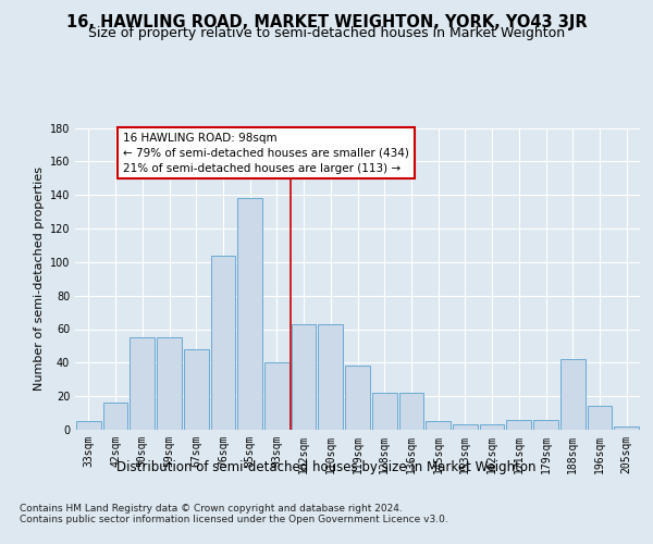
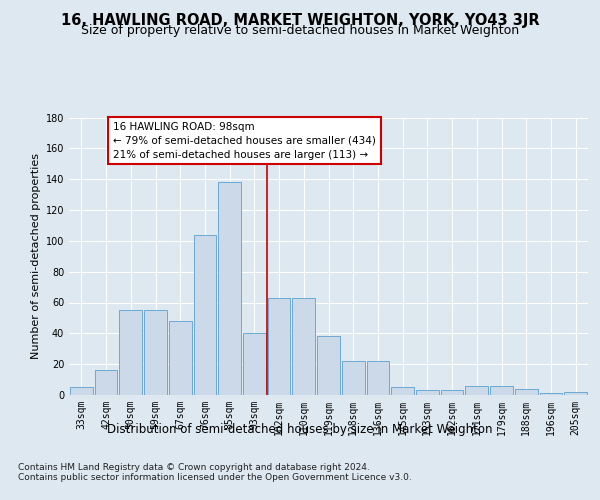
188sqm: 42 -> 4
196sqm: 14 -> 1
